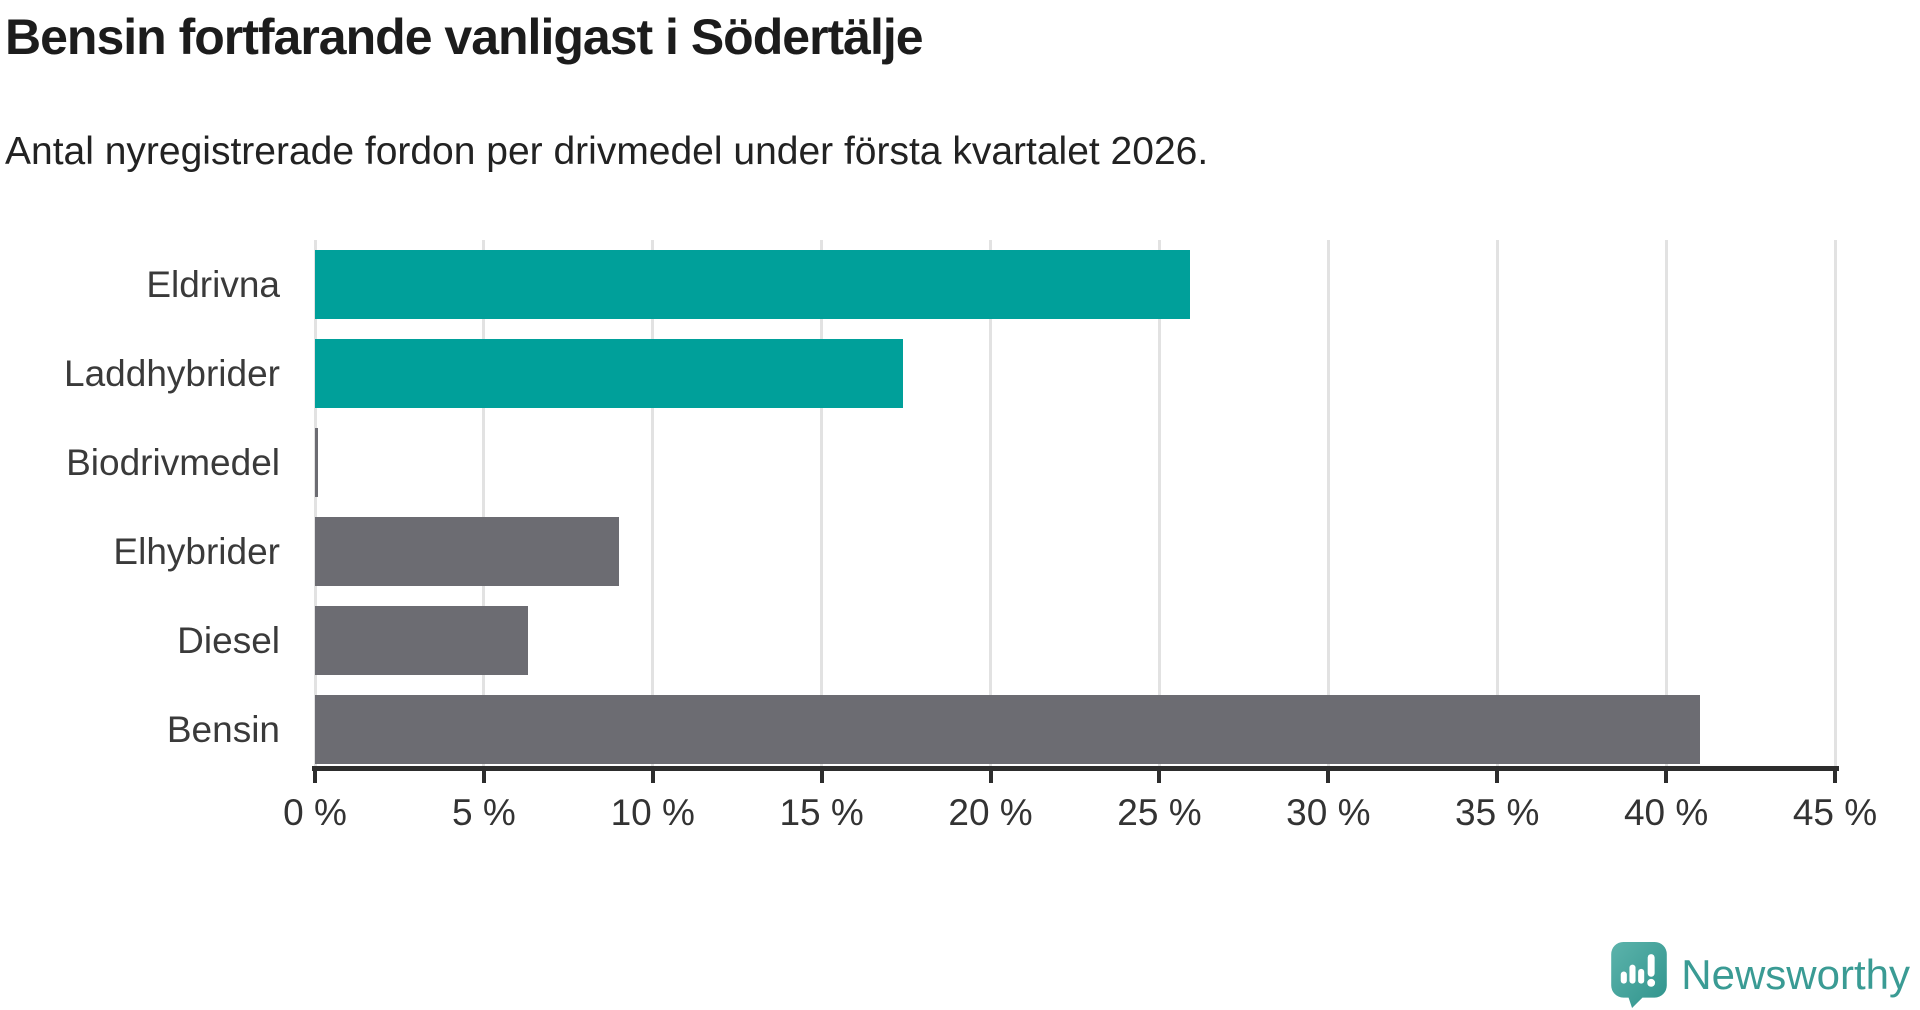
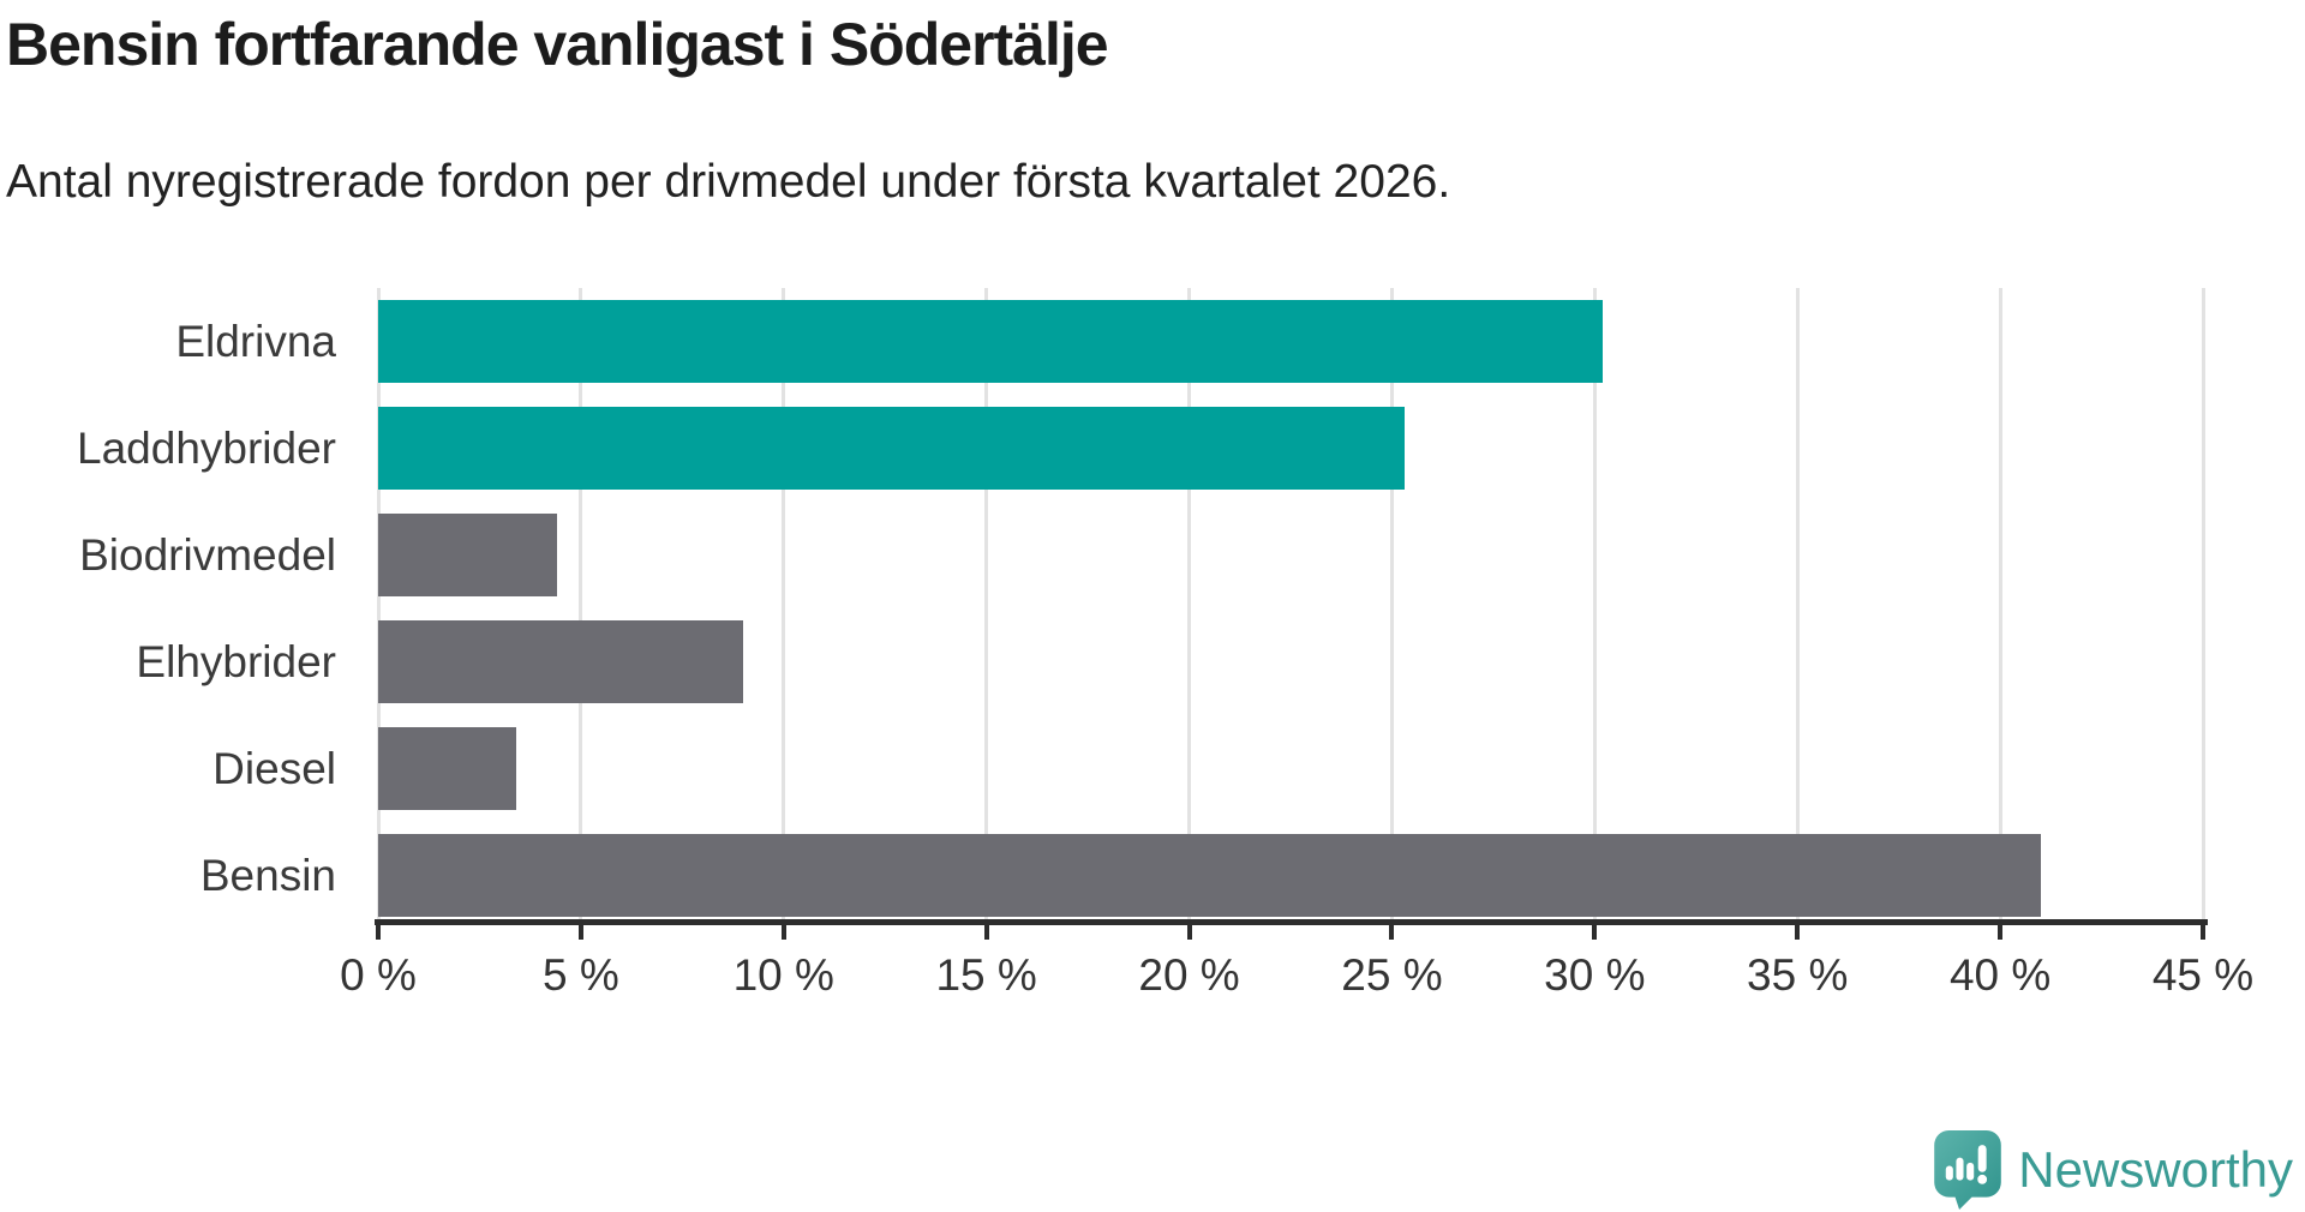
Eldrivna: 25.9% -> 30.2%
Laddhybrider: 17.4% -> 25.3%
Biodrivmedel: 0.1% -> 4.4%
Diesel: 6.3% -> 3.4%
